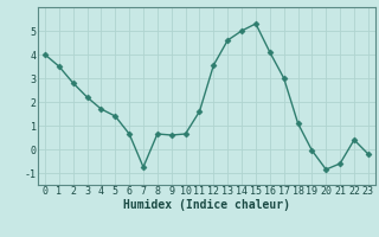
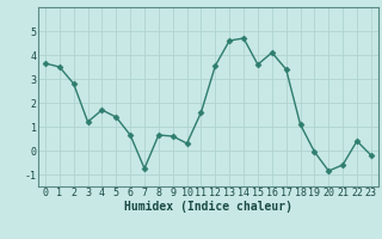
0: 4.00 -> 3.65
3: 2.20 -> 1.20
10: 0.65 -> 0.30
14: 5.00 -> 4.70
15: 5.30 -> 3.60
17: 3.00 -> 3.40
